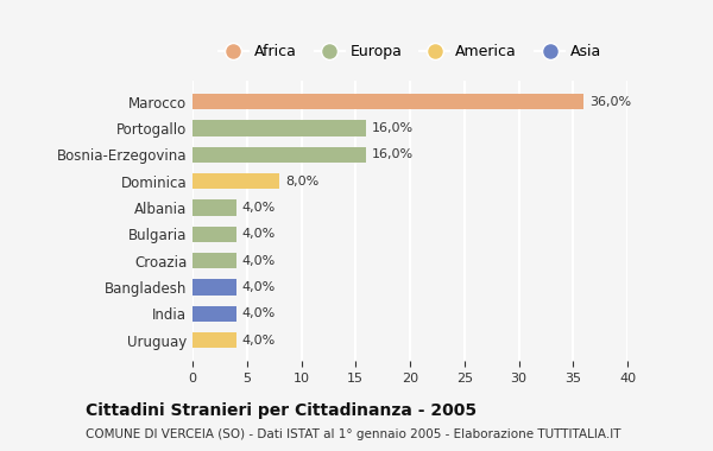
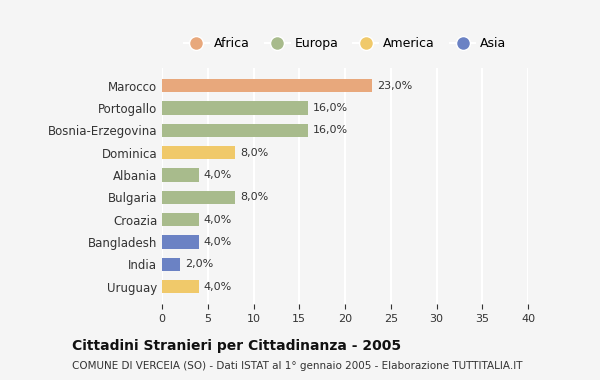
Marocco: 36,0% -> 23,0%
Bulgaria: 4,0% -> 8,0%
India: 4,0% -> 2,0%
